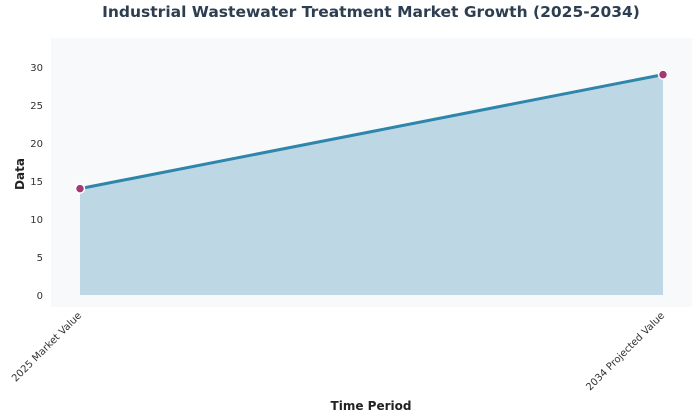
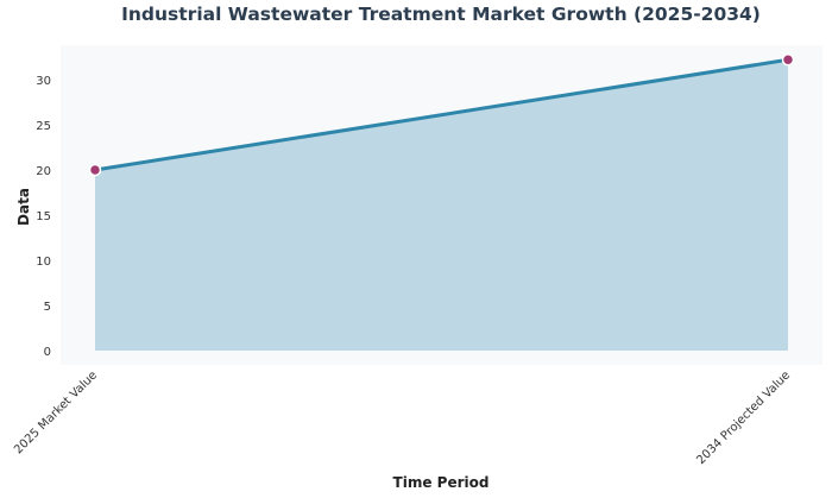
2025 Market Value: 14 -> 20
2034 Projected Value: 29 -> 32
